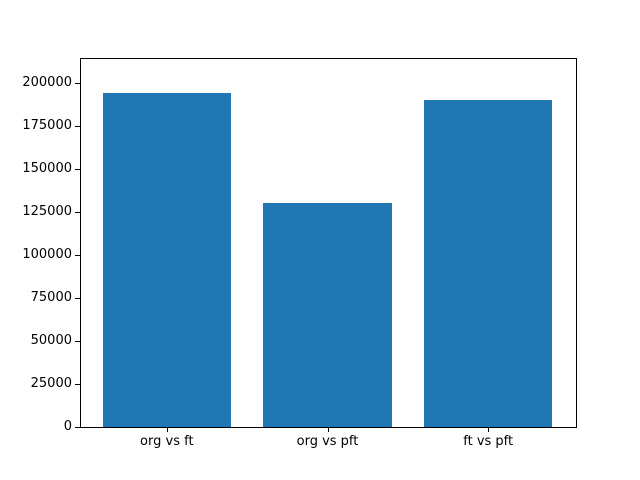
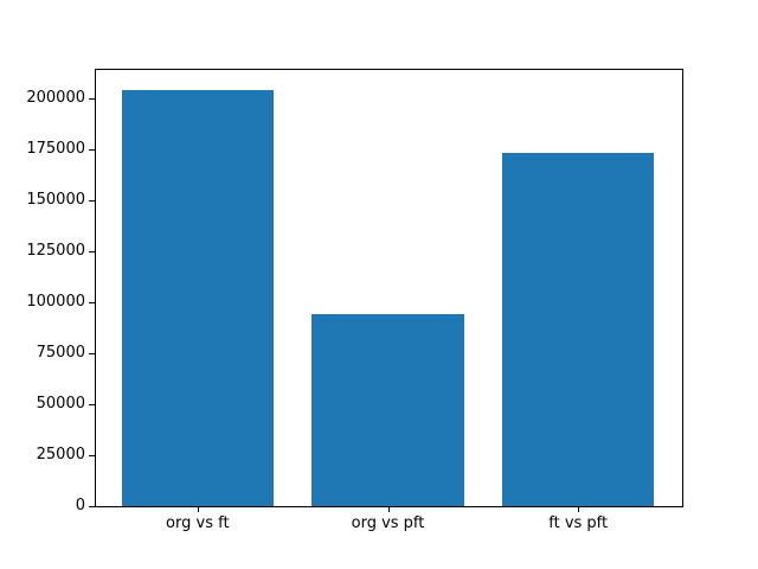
org vs ft: 194000 -> 204000
org vs pft: 130000 -> 94000
ft vs pft: 190000 -> 173000
